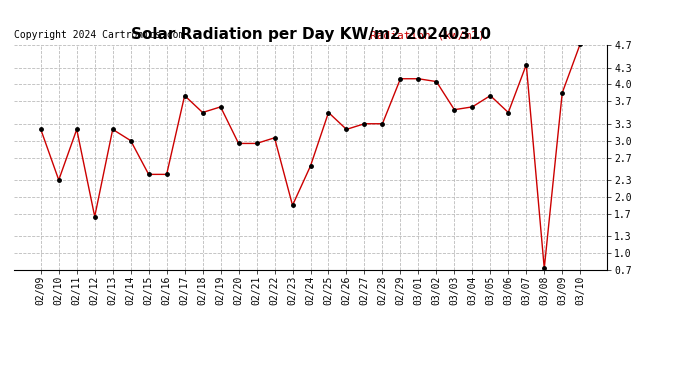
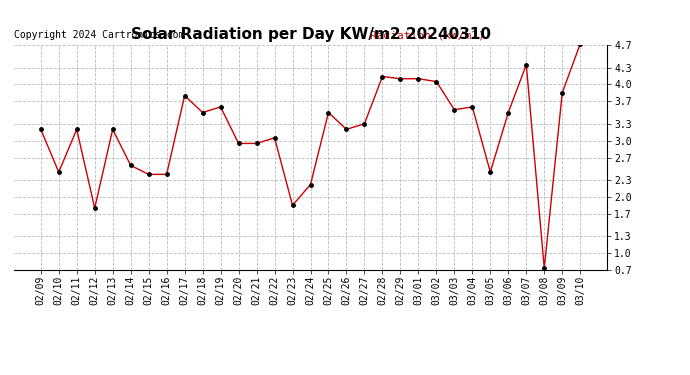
02/10: 2.30 -> 2.44
02/12: 1.65 -> 1.80
02/14: 3.00 -> 2.56
02/24: 2.55 -> 2.22
02/28: 3.30 -> 4.14
03/05: 3.80 -> 2.44
